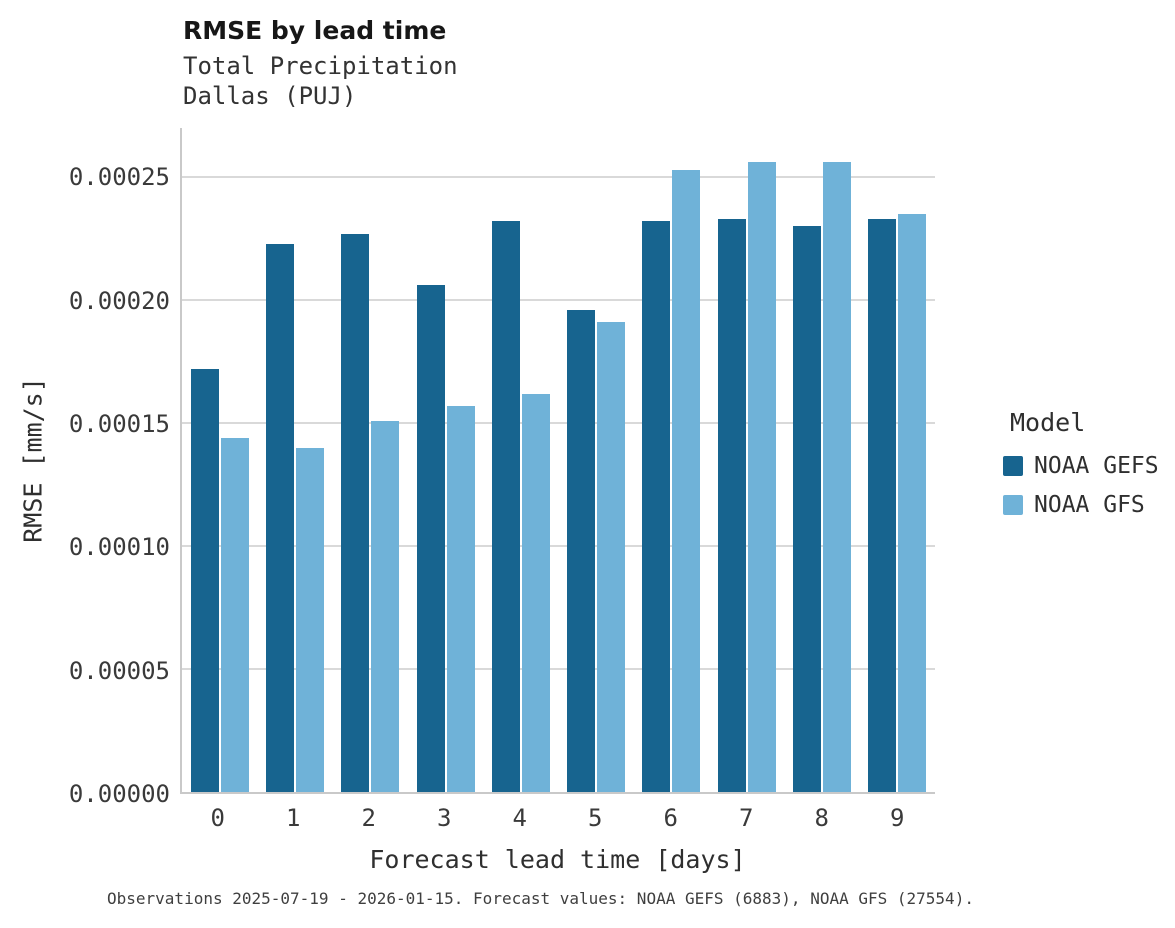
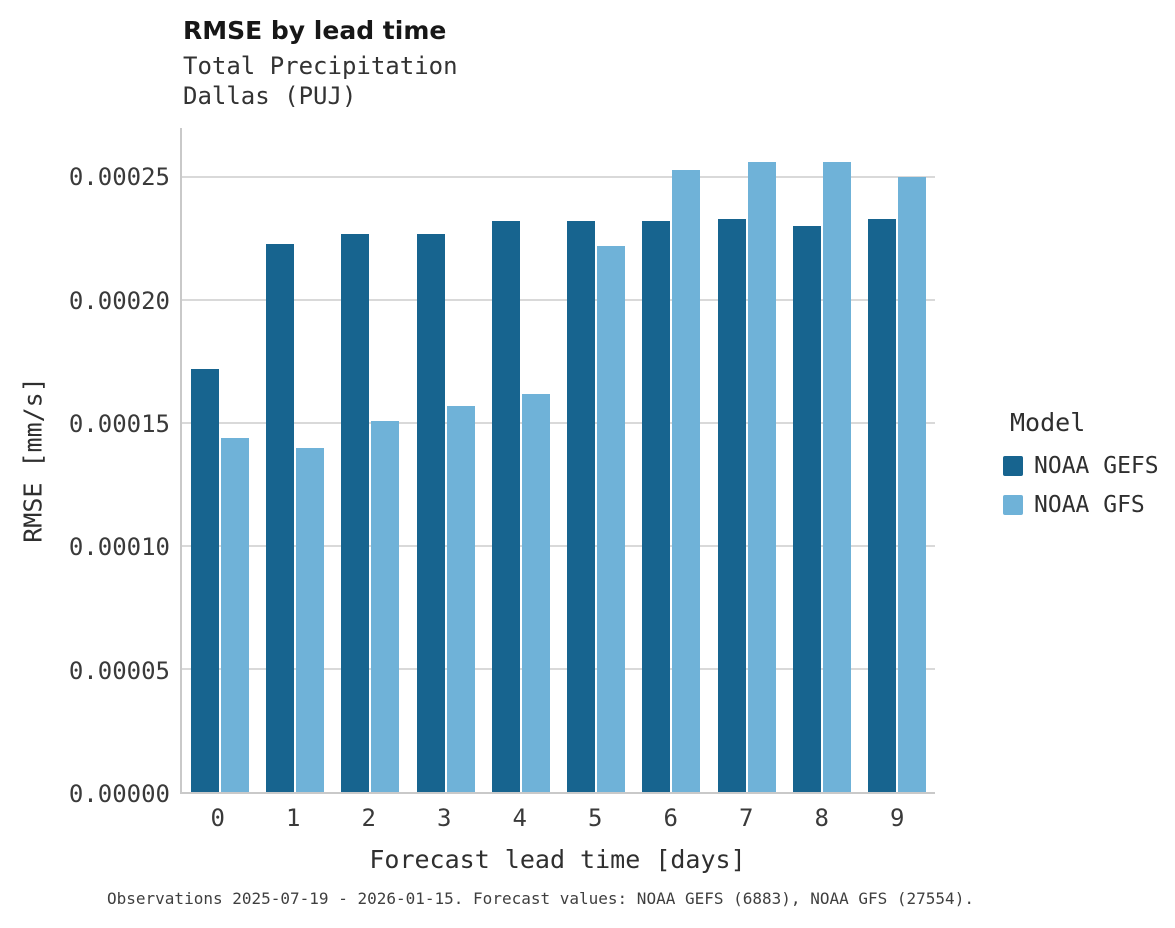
NOAA GEFS/3: 0.000206 -> 0.000227
NOAA GEFS/5: 0.000196 -> 0.000232
NOAA GFS/5: 0.000191 -> 0.000222
NOAA GFS/9: 0.000235 -> 0.000250
